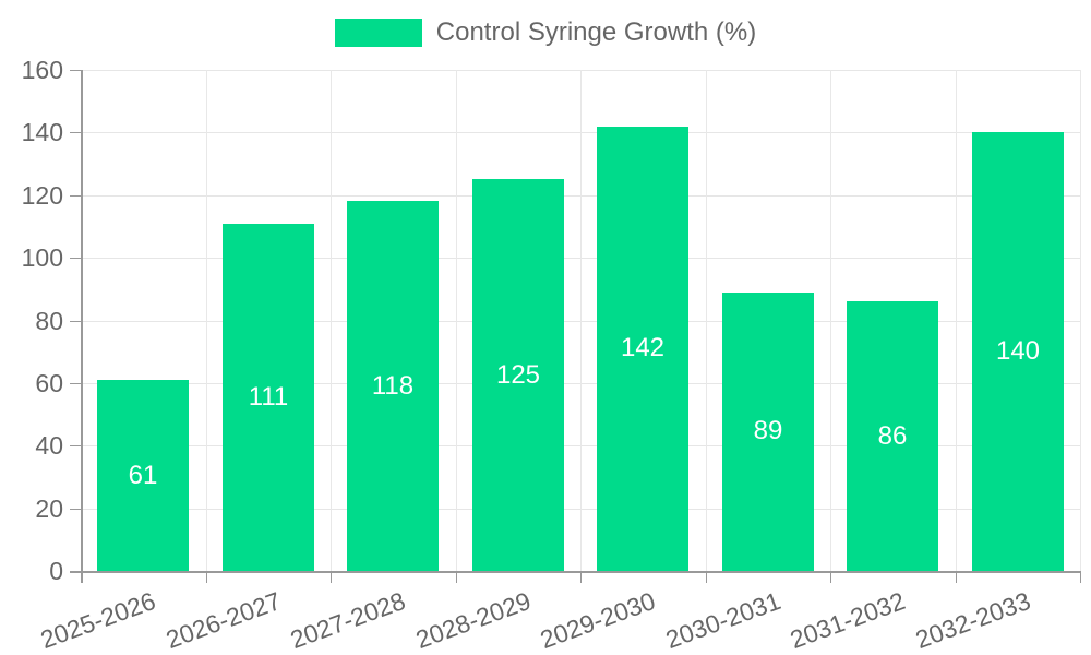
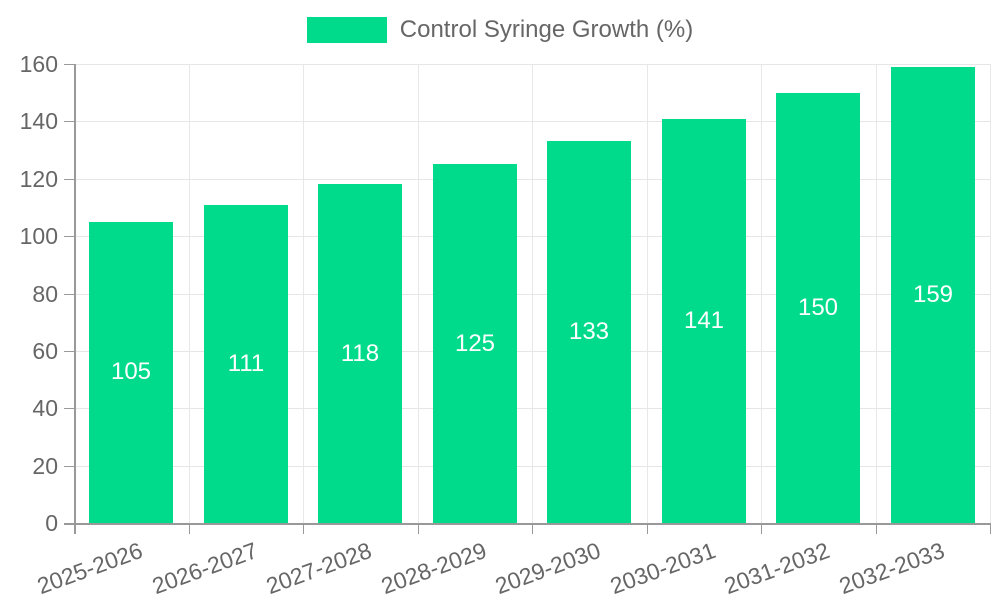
2025-2026: 61 -> 105
2029-2030: 142 -> 133
2030-2031: 89 -> 141
2031-2032: 86 -> 150
2032-2033: 140 -> 159
